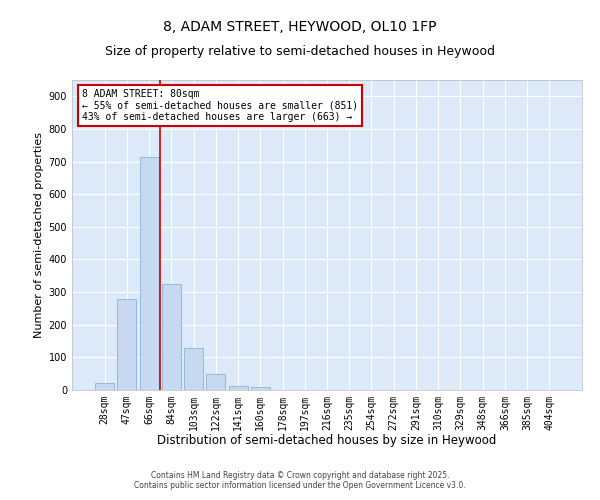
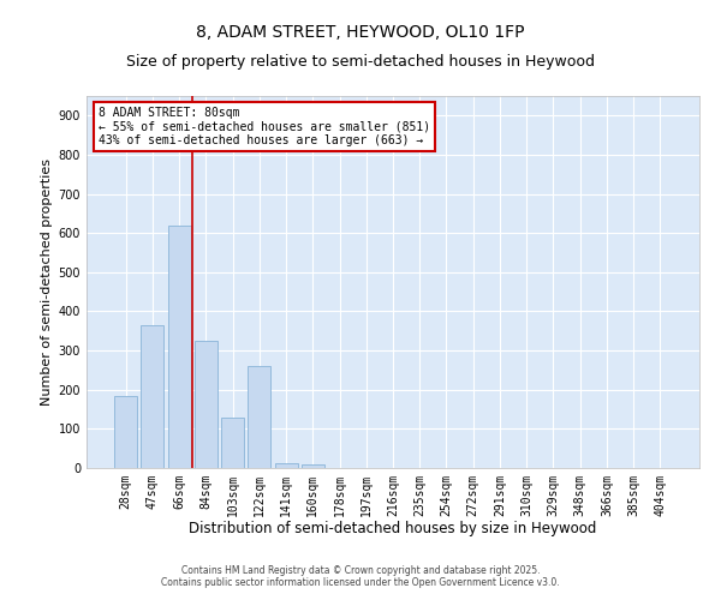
28sqm: 20 -> 185
47sqm: 280 -> 365
66sqm: 715 -> 620
122sqm: 50 -> 260
